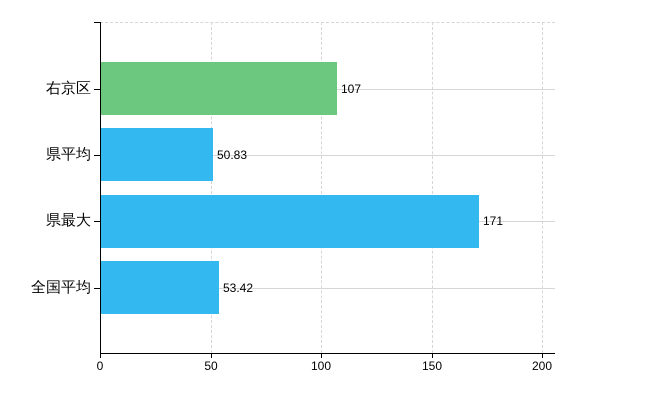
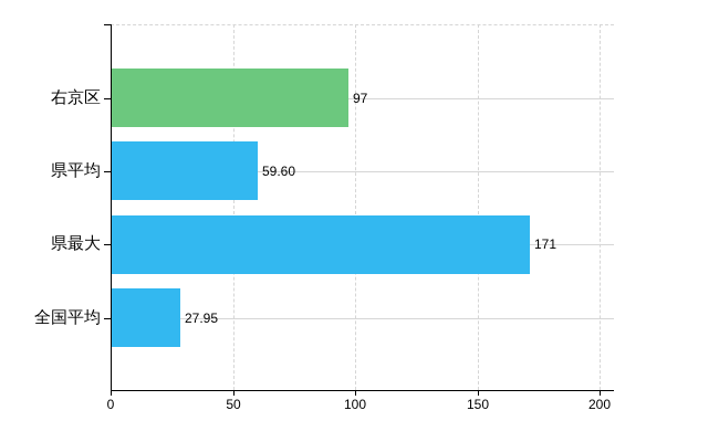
右京区: 107 -> 97
県平均: 50.83 -> 59.60
全国平均: 53.42 -> 27.95
